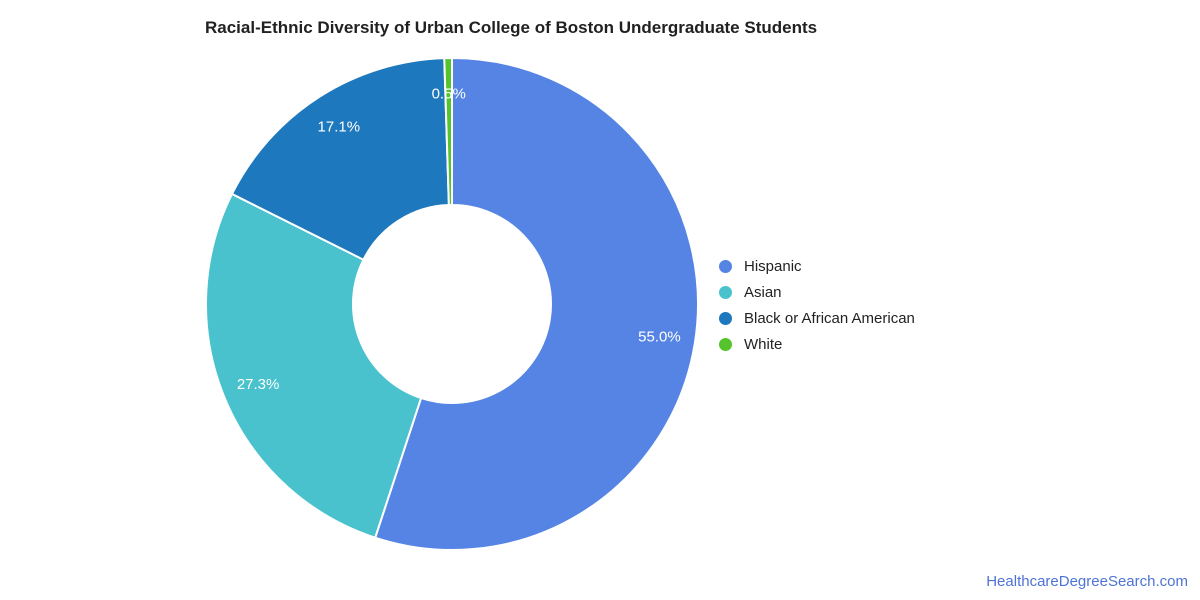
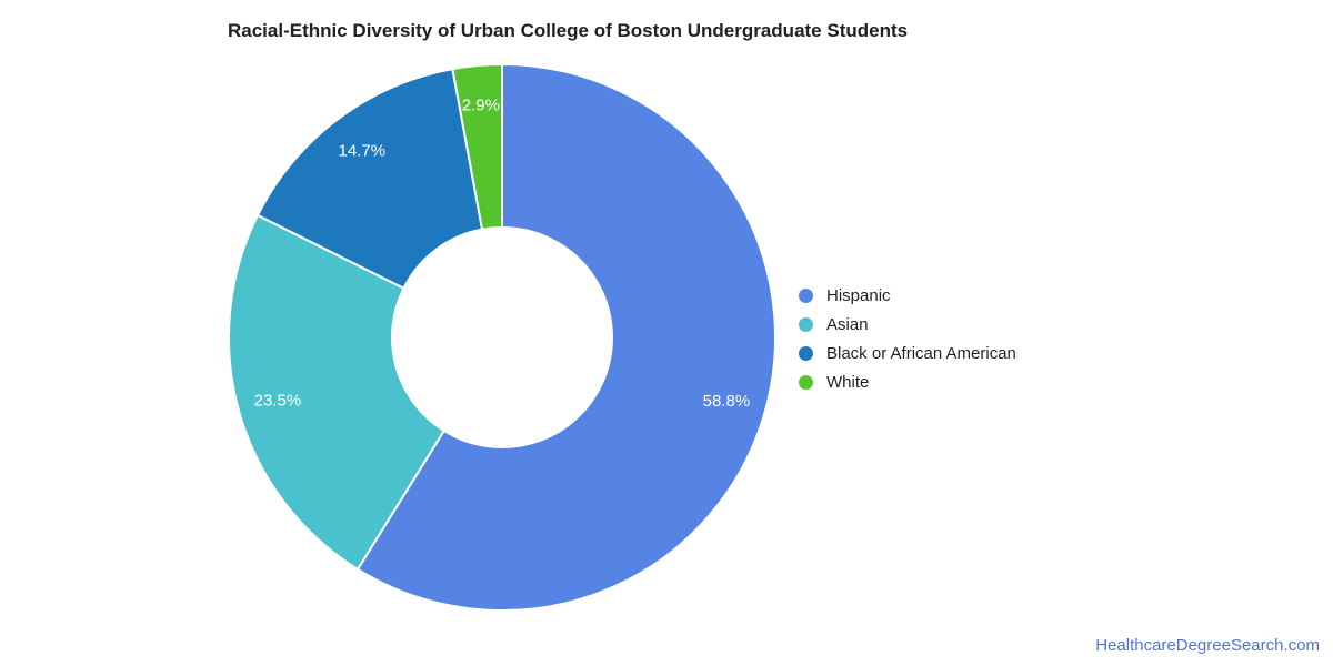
Hispanic: 55.0% -> 58.8%
Asian: 27.3% -> 23.5%
Black or African American: 17.1% -> 14.7%
White: 0.5% -> 2.9%
